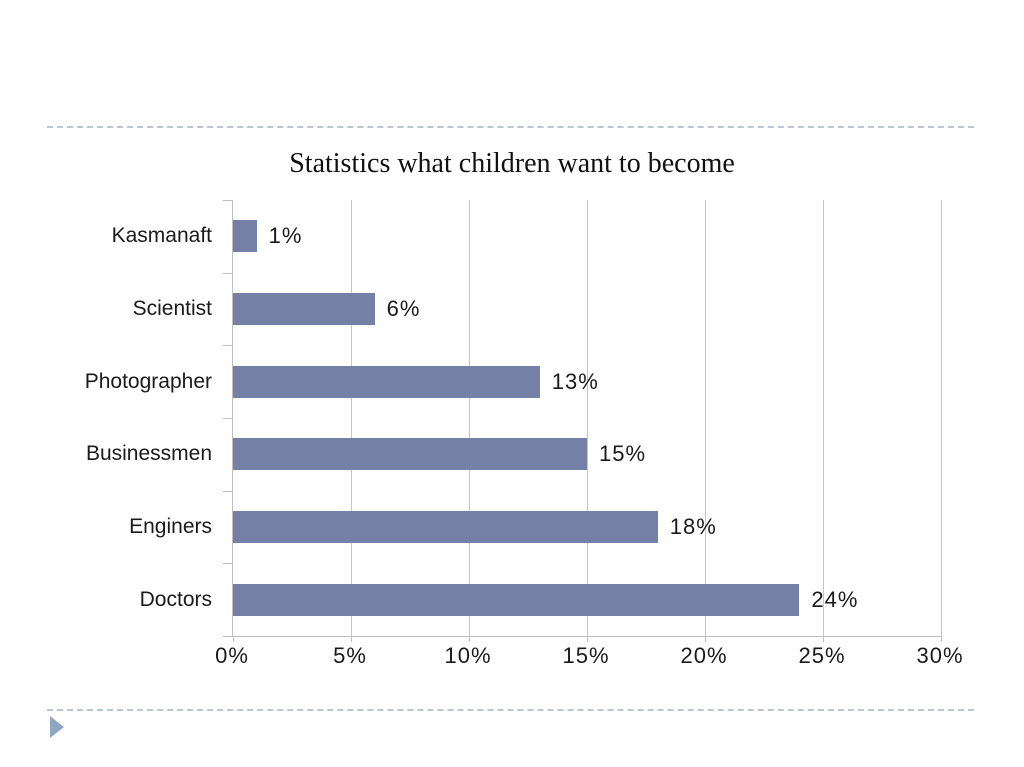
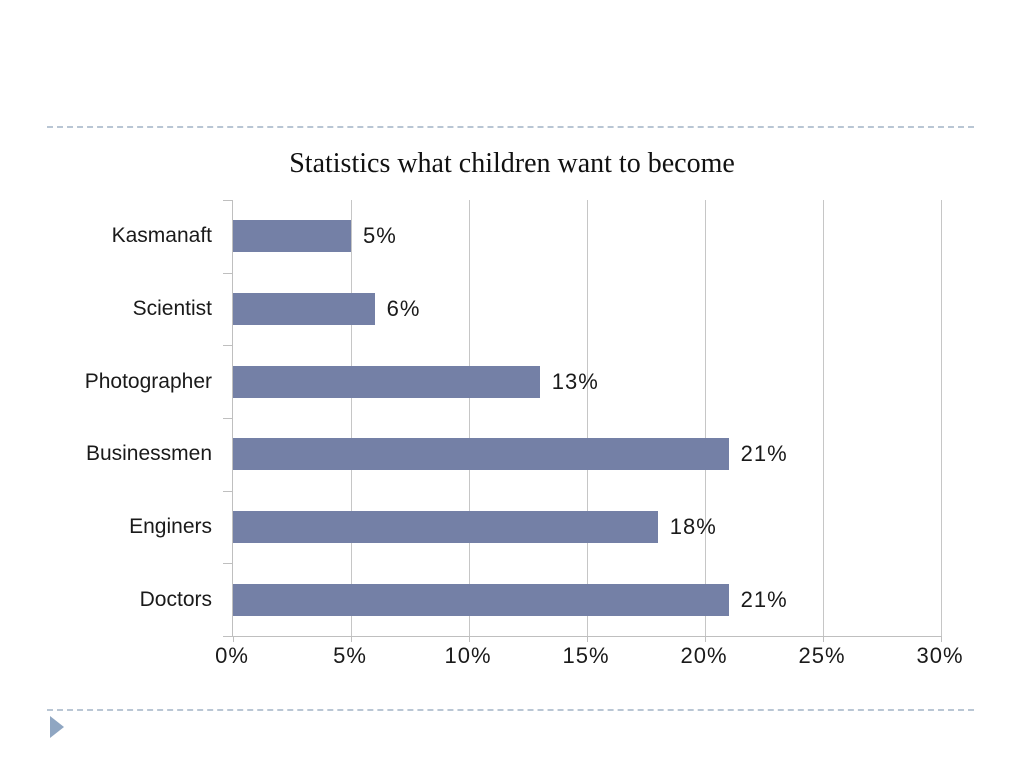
Kasmanaft: 1% -> 5%
Businessmen: 15% -> 21%
Doctors: 24% -> 21%
